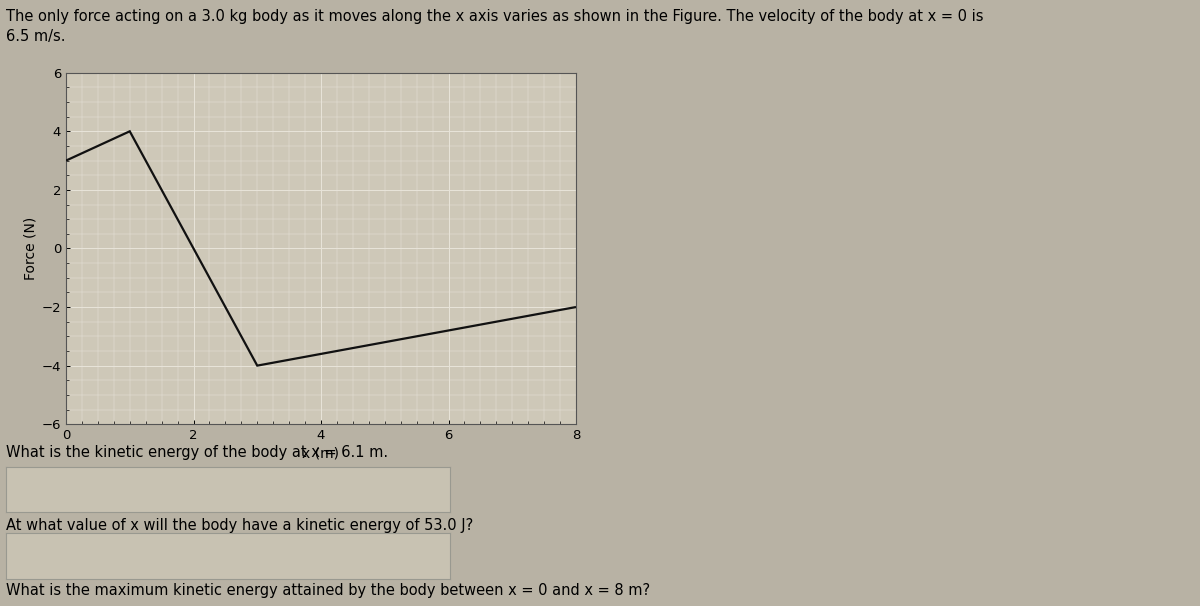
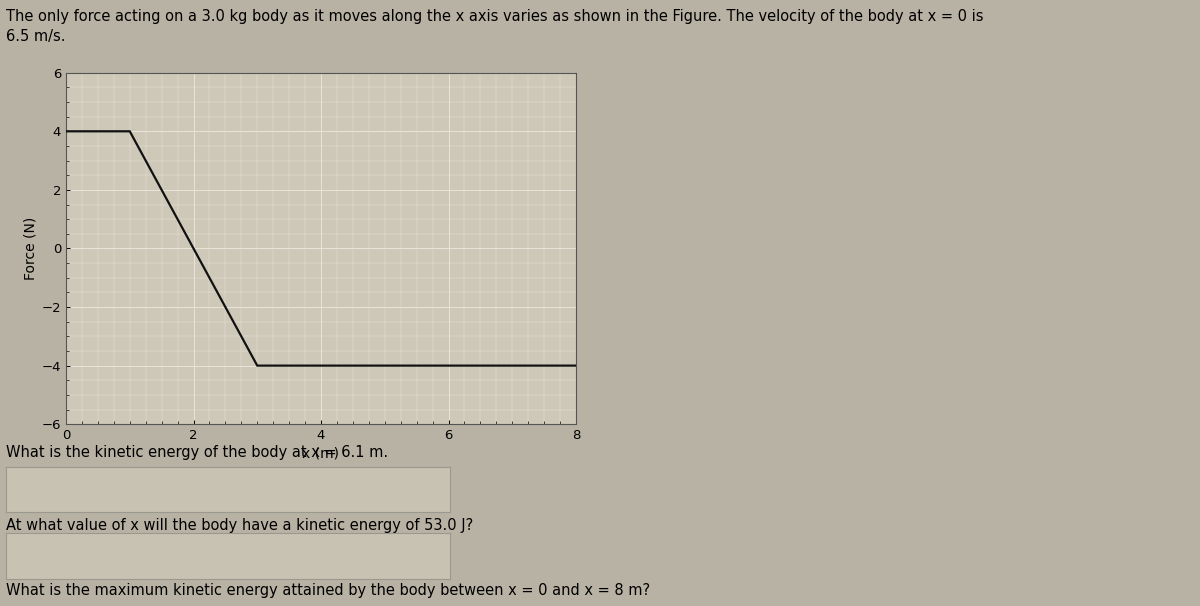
0: 3 -> 4
8: -2 -> -4
